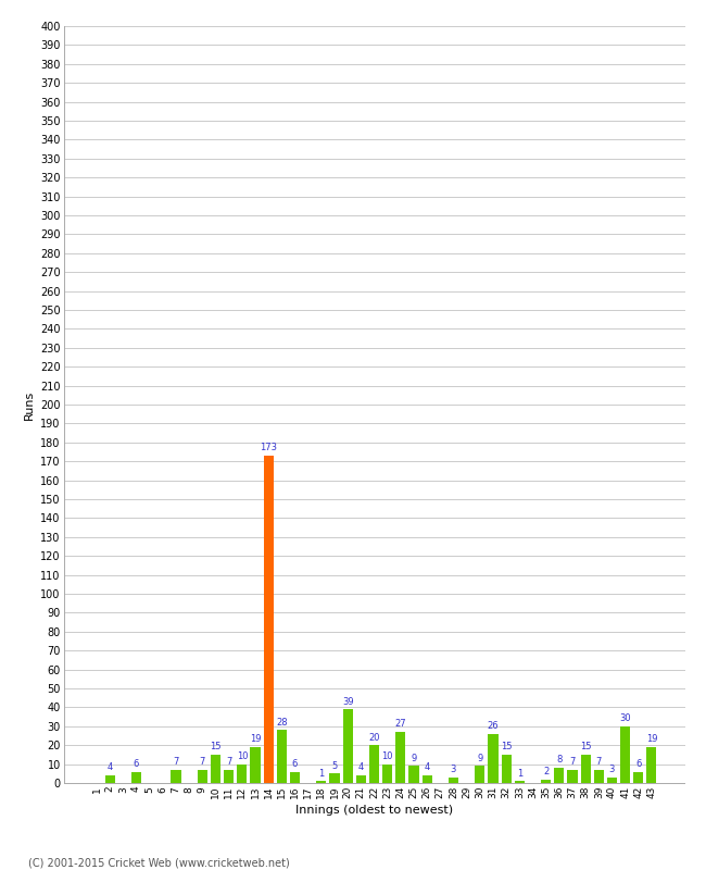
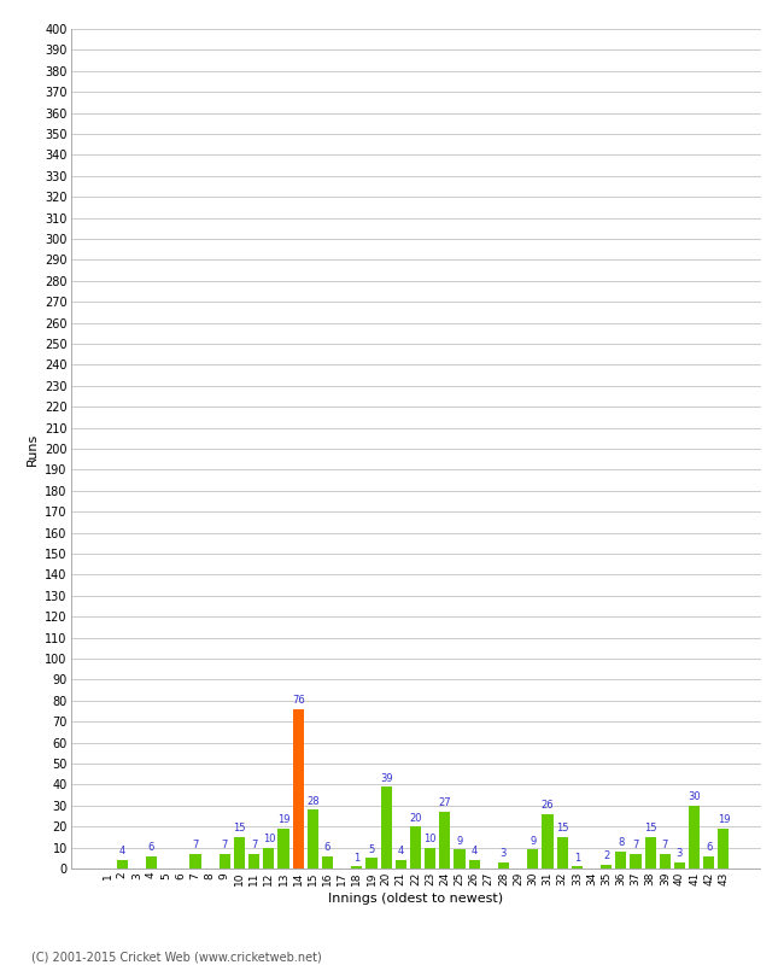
14: 173 -> 76
